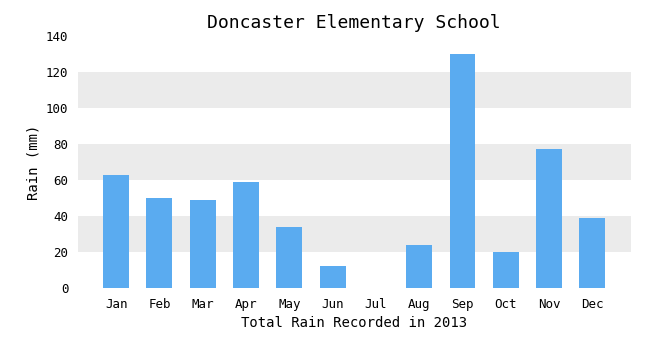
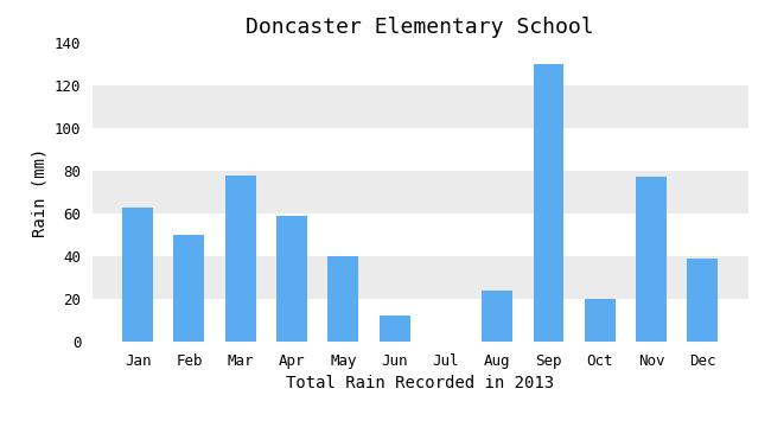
Mar: 49 -> 78
May: 34 -> 40
